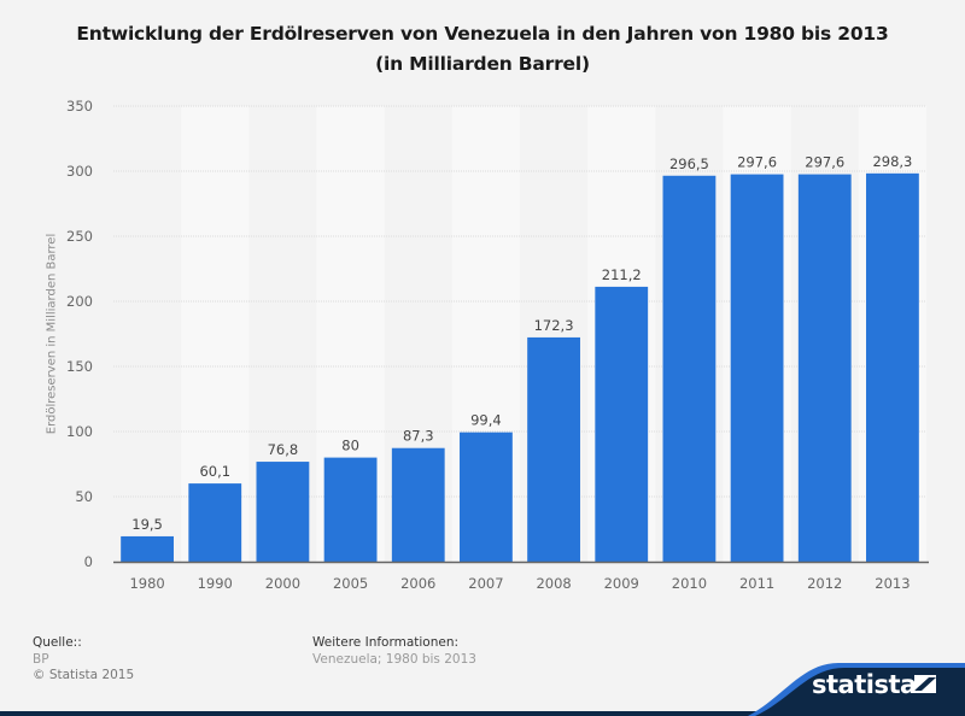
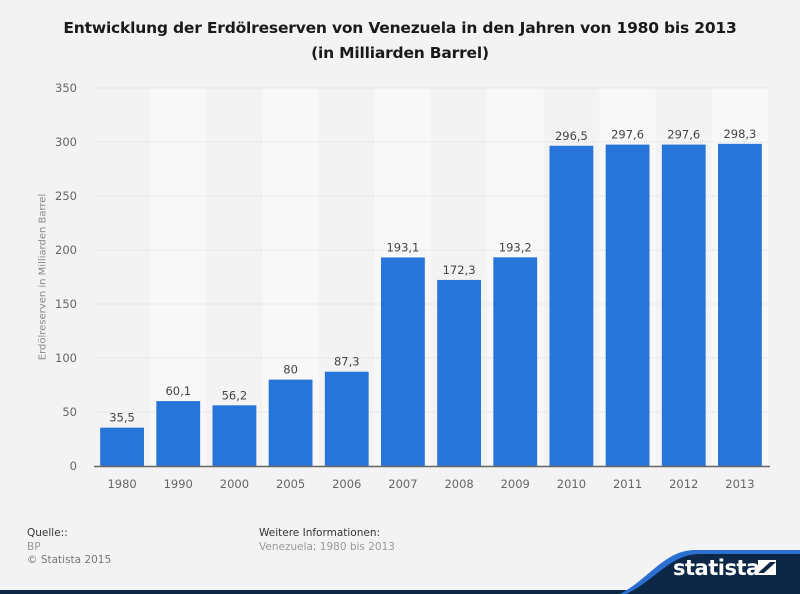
1980: 19,5 -> 35,5
2000: 76,8 -> 56,2
2007: 99,4 -> 193,1
2009: 211,2 -> 193,2
